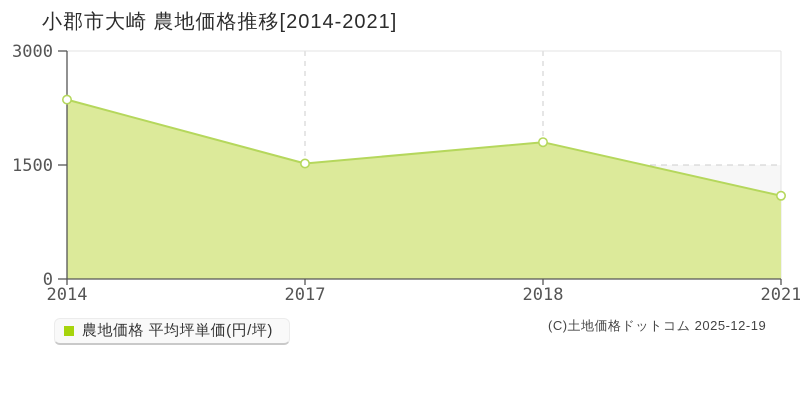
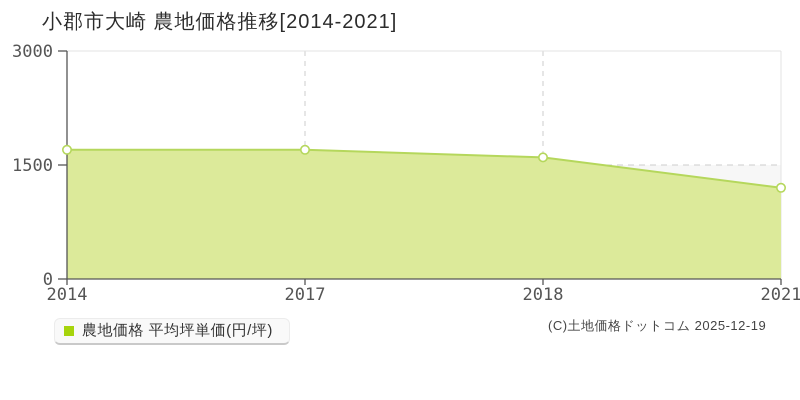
2014: 2400 -> 1700
2017: 1500 -> 1700
2018: 1800 -> 1600
2021: 1100 -> 1200
